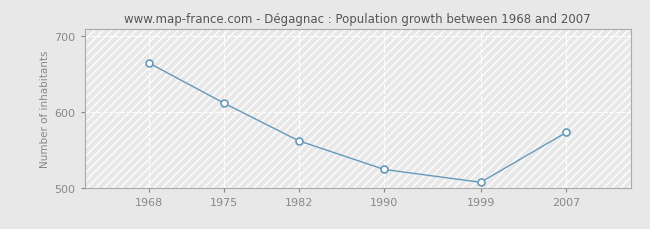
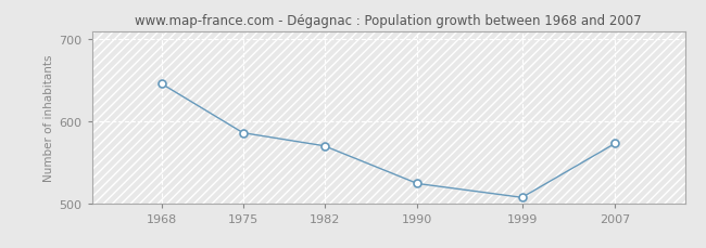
1968: 665 -> 646
1975: 612 -> 586
1982: 562 -> 570
